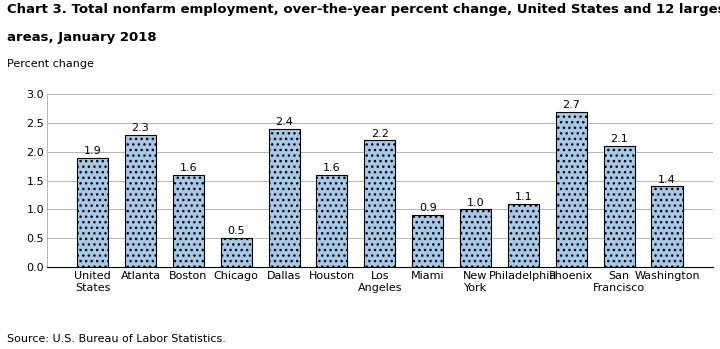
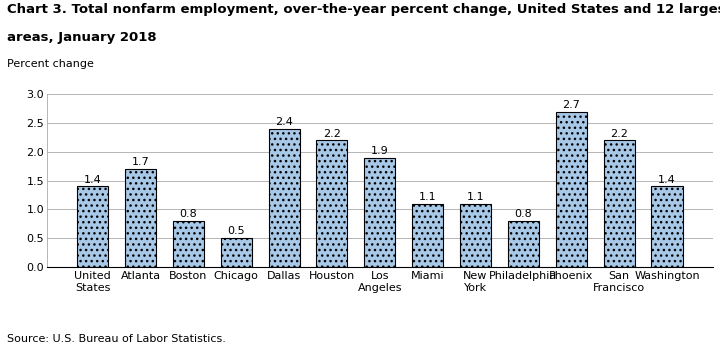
United States: 1.9 -> 1.4
Atlanta: 2.3 -> 1.7
Boston: 1.6 -> 0.8
Houston: 1.6 -> 2.2
Los Angeles: 2.2 -> 1.9
Miami: 0.9 -> 1.1
New York: 1.0 -> 1.1
Philadelphia: 1.1 -> 0.8
San Francisco: 2.1 -> 2.2
